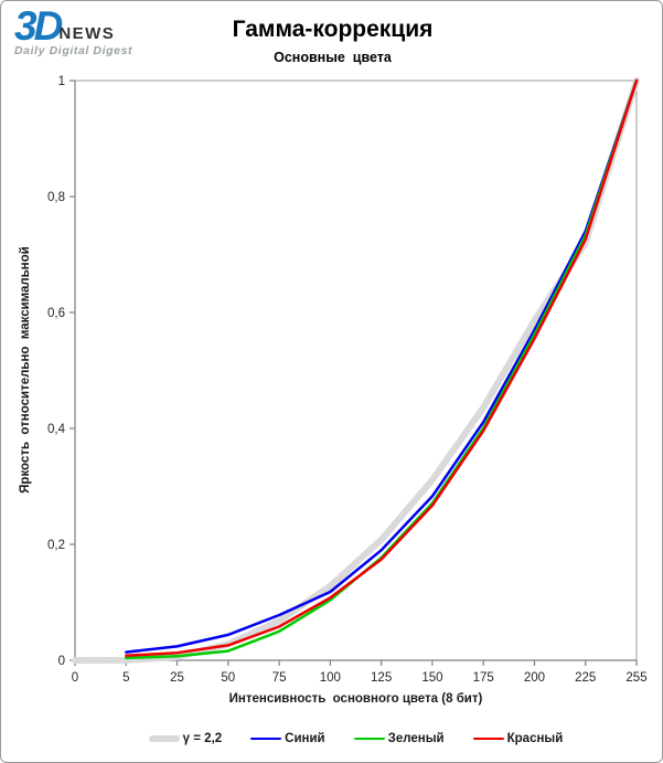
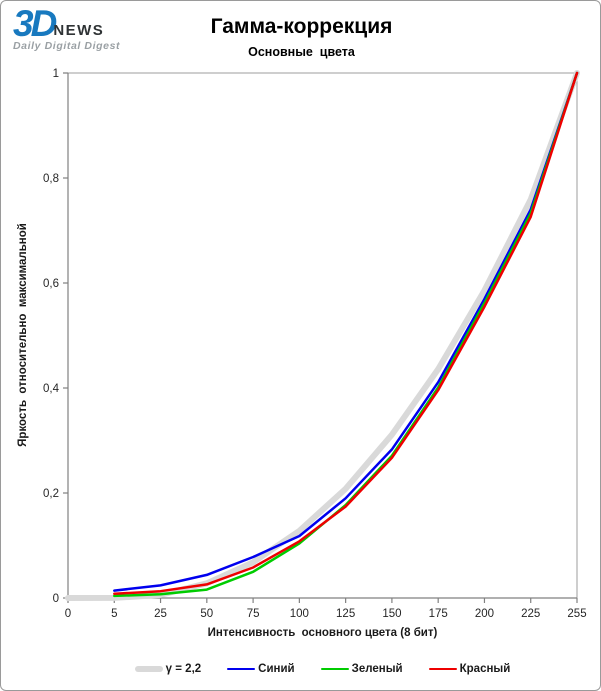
γ = 2,2/225: 0,72 -> 0,76
